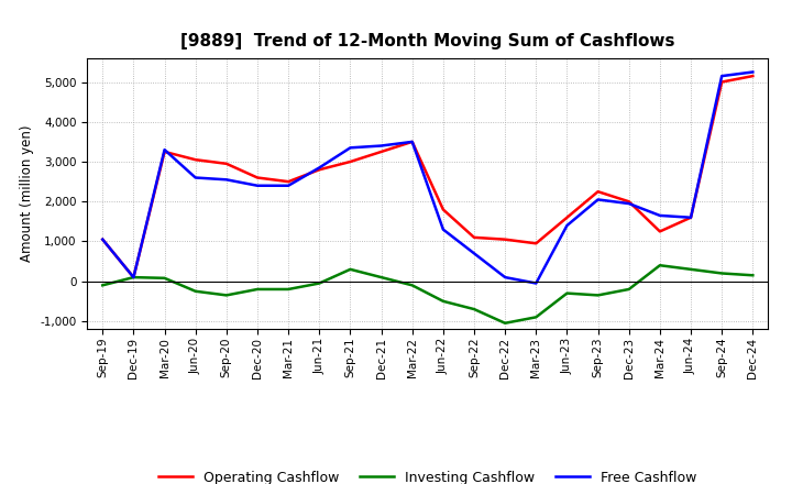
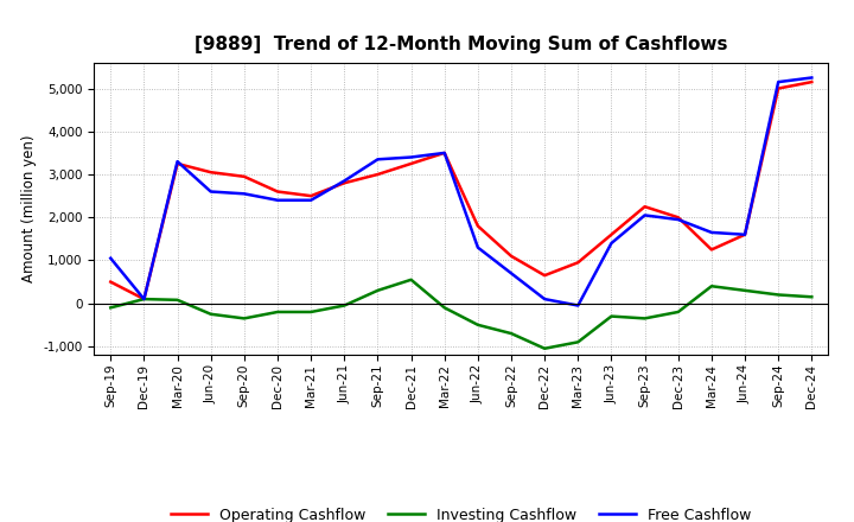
Operating Cashflow/Sep-19: 1,050 -> 500
Investing Cashflow/Dec-21: 100 -> 550
Operating Cashflow/Dec-22: 1,050 -> 650
